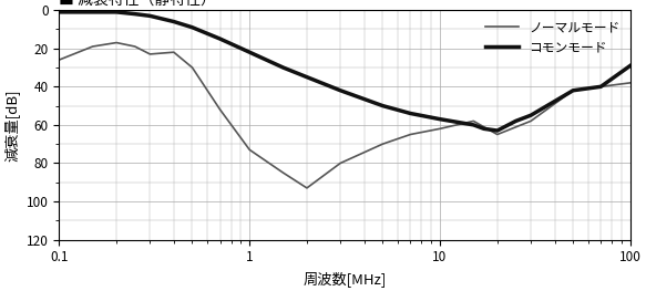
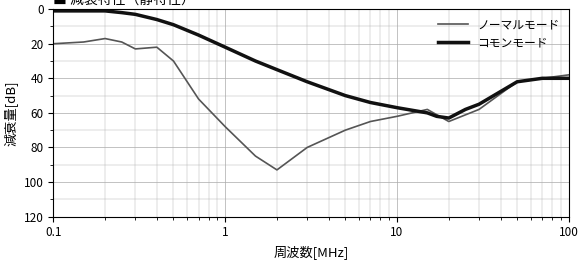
ノーマルモード/0.1: 26 -> 20
ノーマルモード/1: 73 -> 68
コモンモード/100: 29 -> 40
